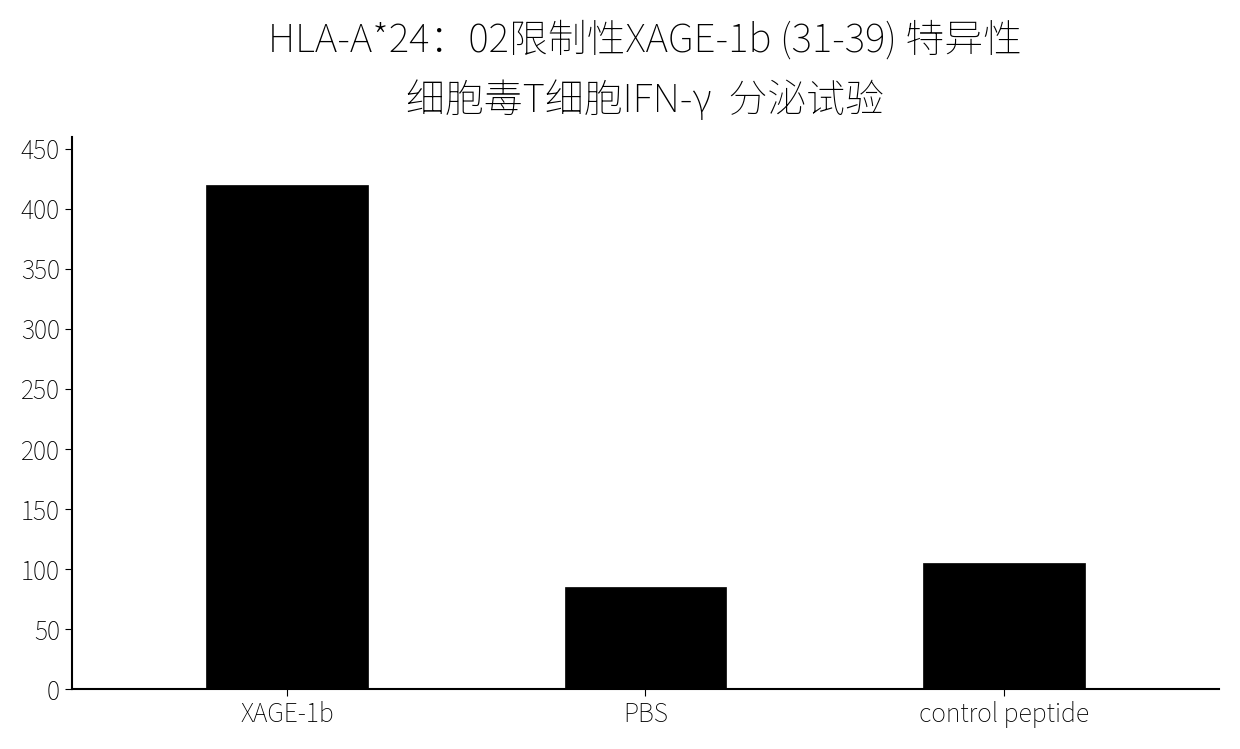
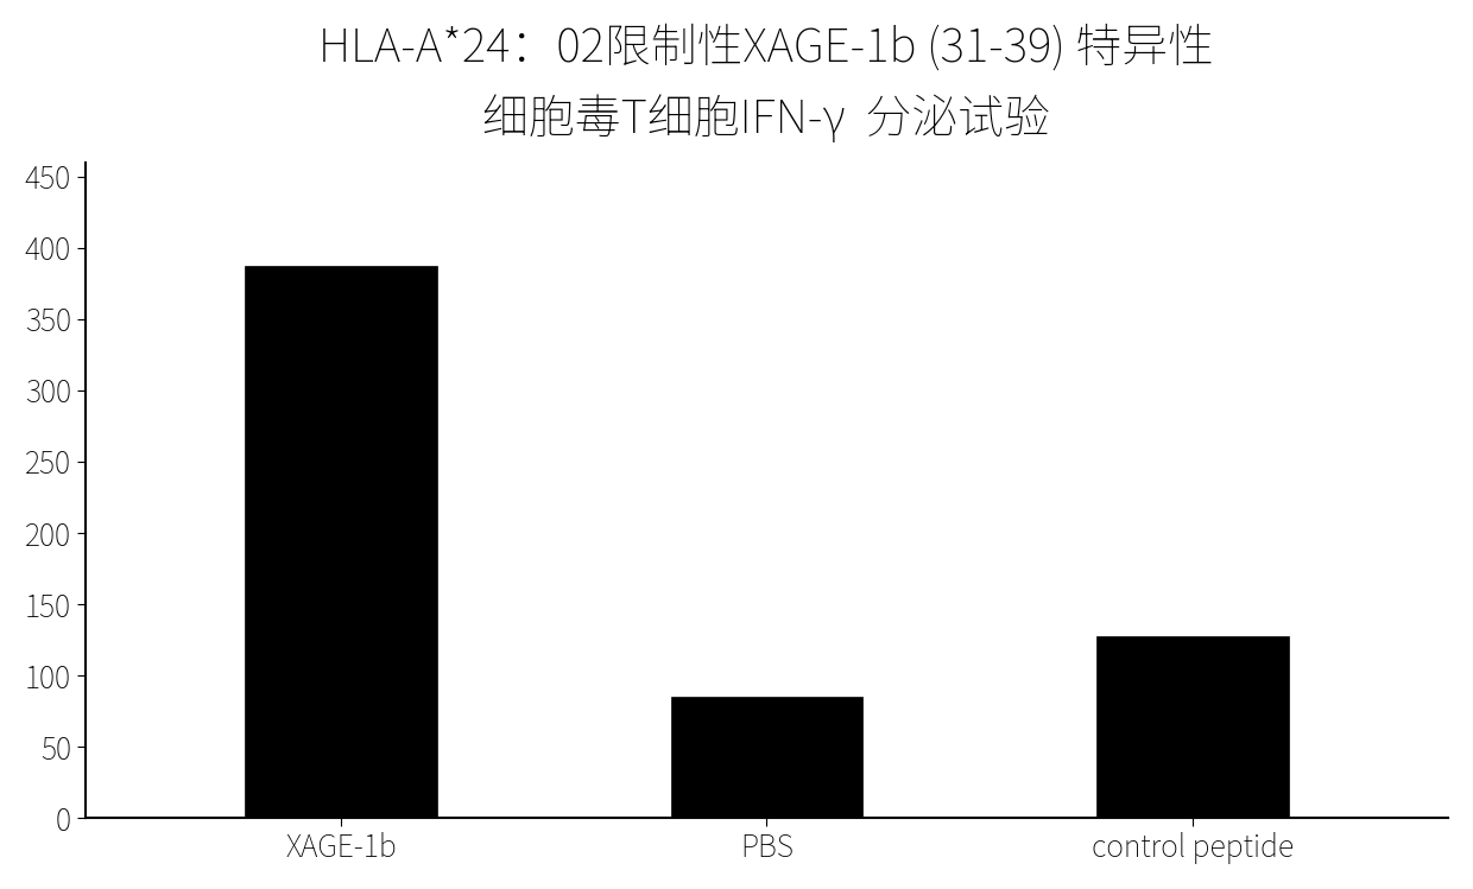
XAGE-1b: 420 -> 387
control peptide: 105 -> 128
